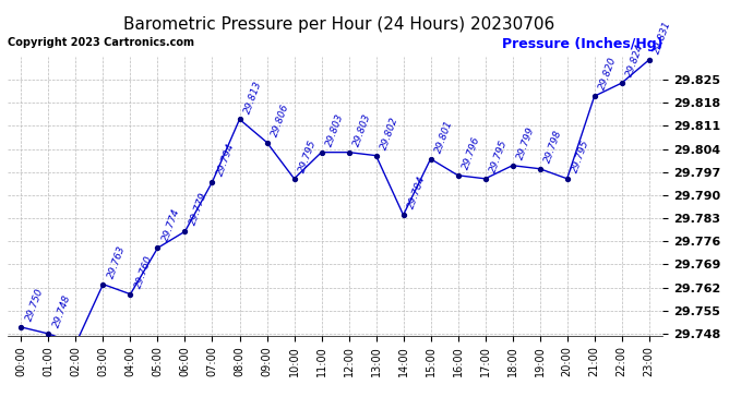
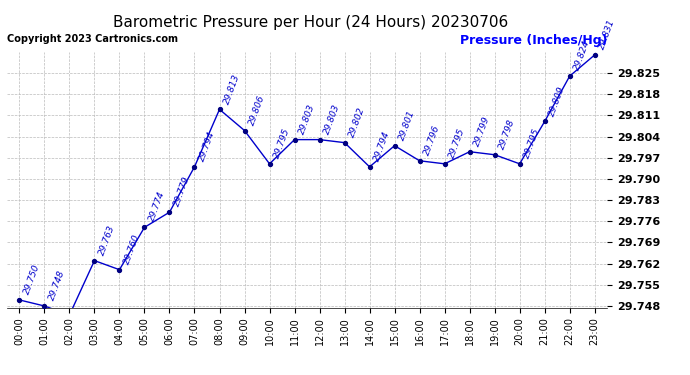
14:00: 29.784 -> 29.794
21:00: 29.820 -> 29.809
